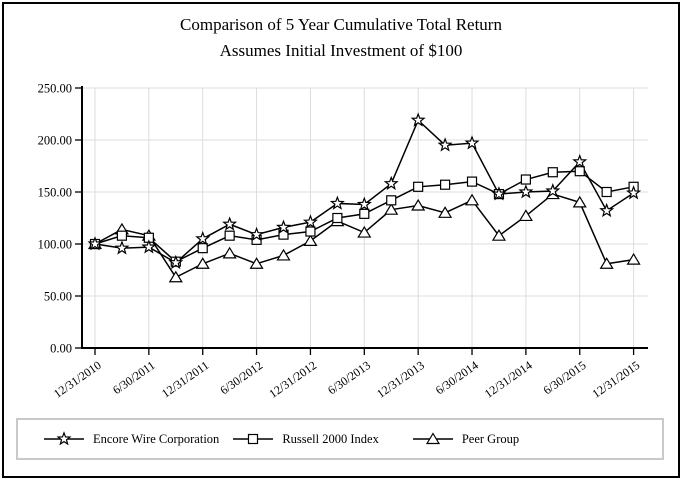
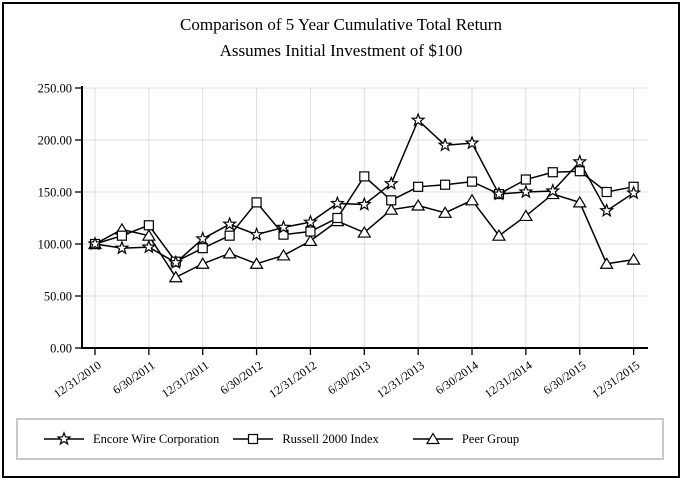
Russell 2000 Index/6/30/2011: 106 -> 118
Russell 2000 Index/6/30/2012: 104 -> 140
Russell 2000 Index/6/30/2013: 129 -> 165
